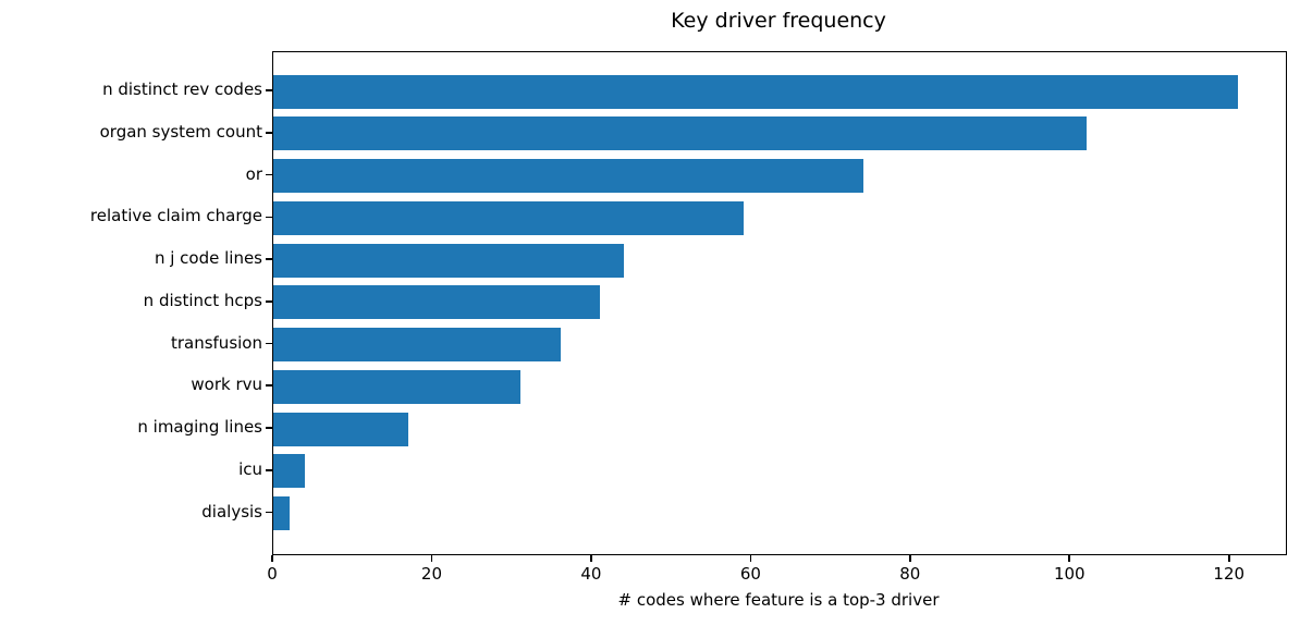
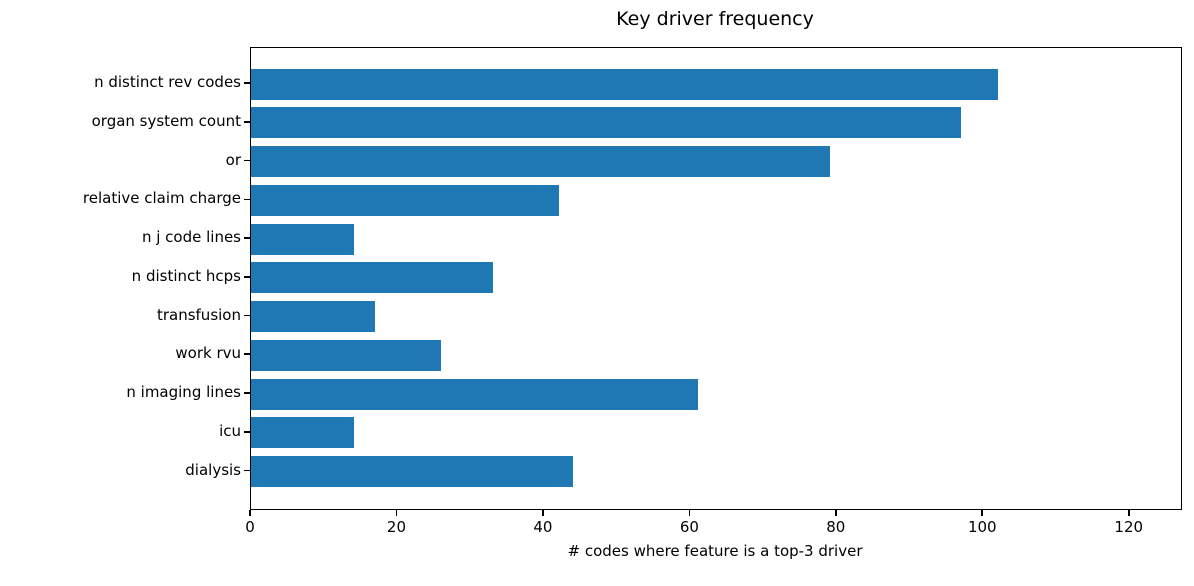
n distinct rev codes: 121 -> 102
organ system count: 102 -> 97
or: 74 -> 79
relative claim charge: 59 -> 42
n j code lines: 44 -> 14
n distinct hcps: 41 -> 33
transfusion: 36 -> 17
work rvu: 31 -> 26
n imaging lines: 17 -> 61
icu: 4 -> 14
dialysis: 2 -> 44
